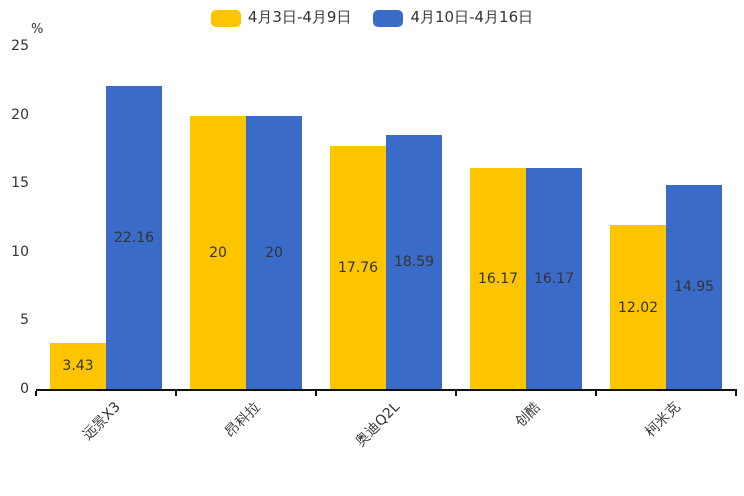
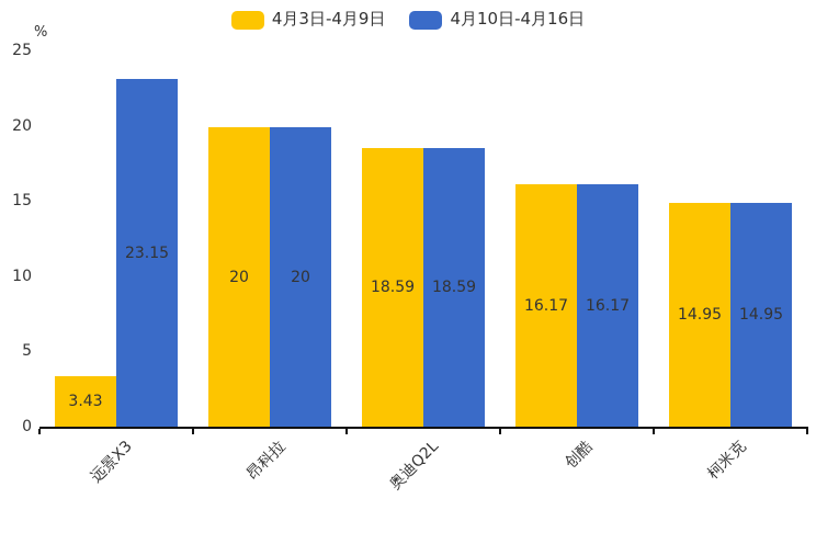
4月10日-4月16日/远景X3: 22.16 -> 23.15
4月3日-4月9日/奥迪Q2L: 17.76 -> 18.59
4月3日-4月9日/柯米克: 12.02 -> 14.95
